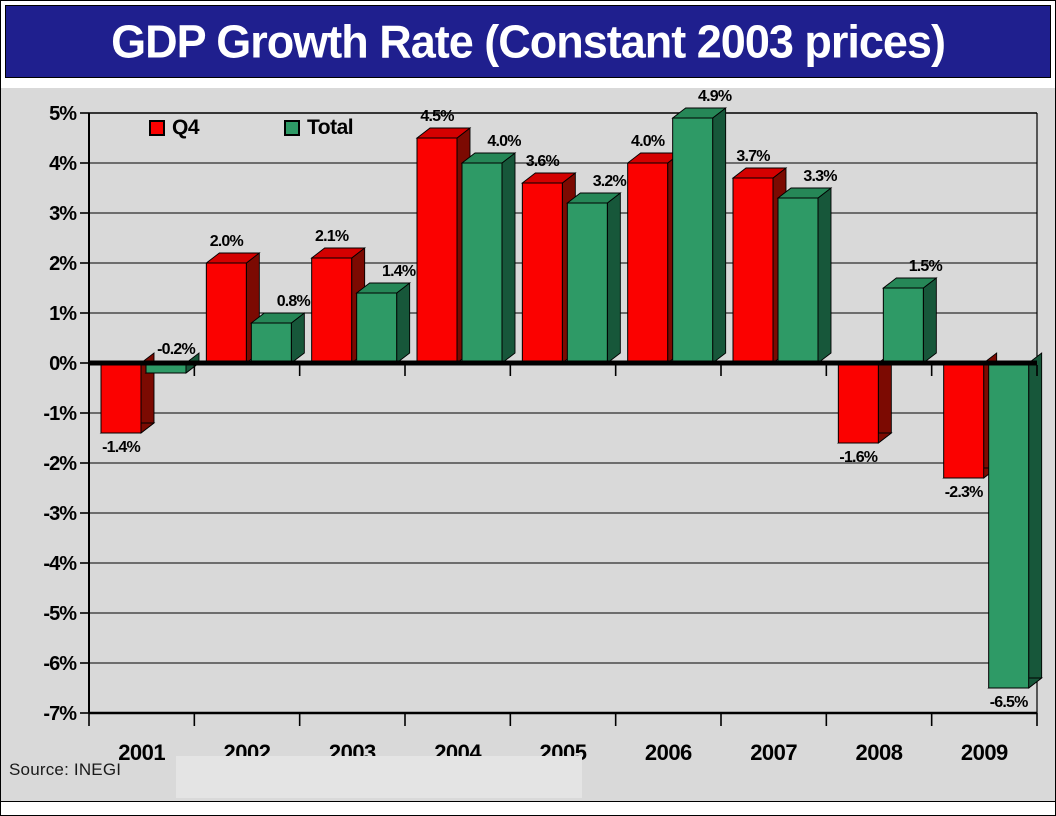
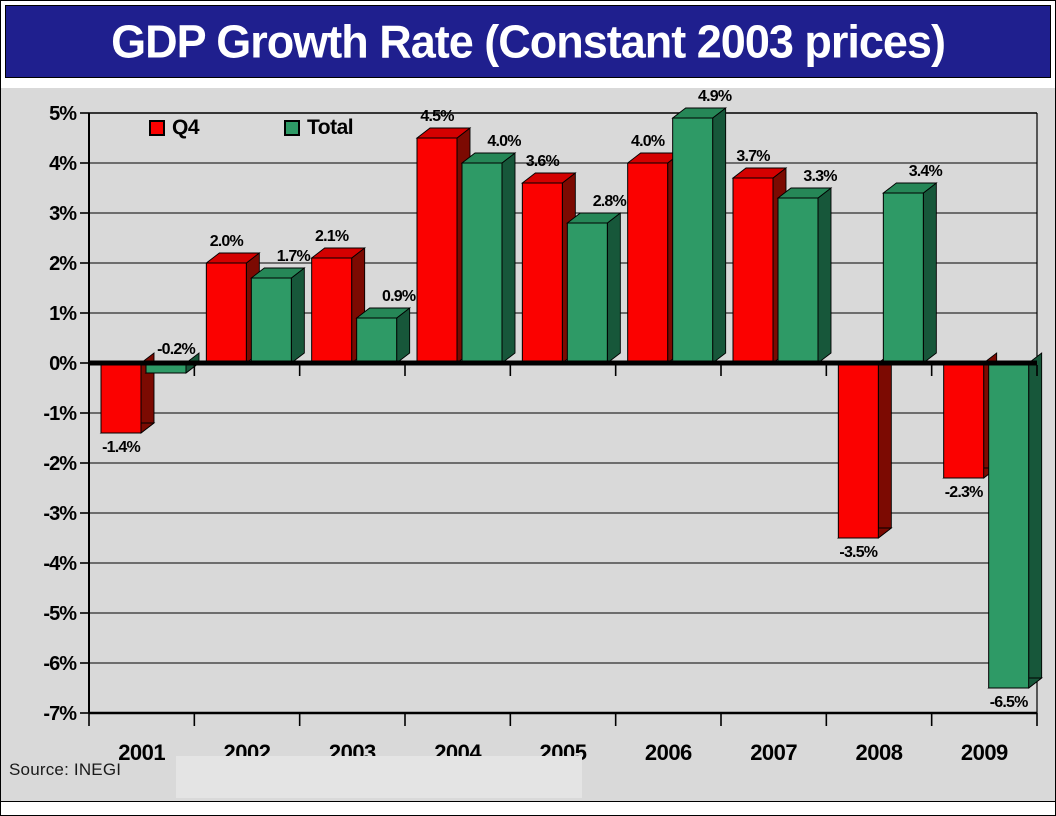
Total/2002: 0.8% -> 1.7%
Total/2003: 1.4% -> 0.9%
Total/2005: 3.2% -> 2.8%
Q4/2008: -1.6% -> -3.5%
Total/2008: 1.5% -> 3.4%
